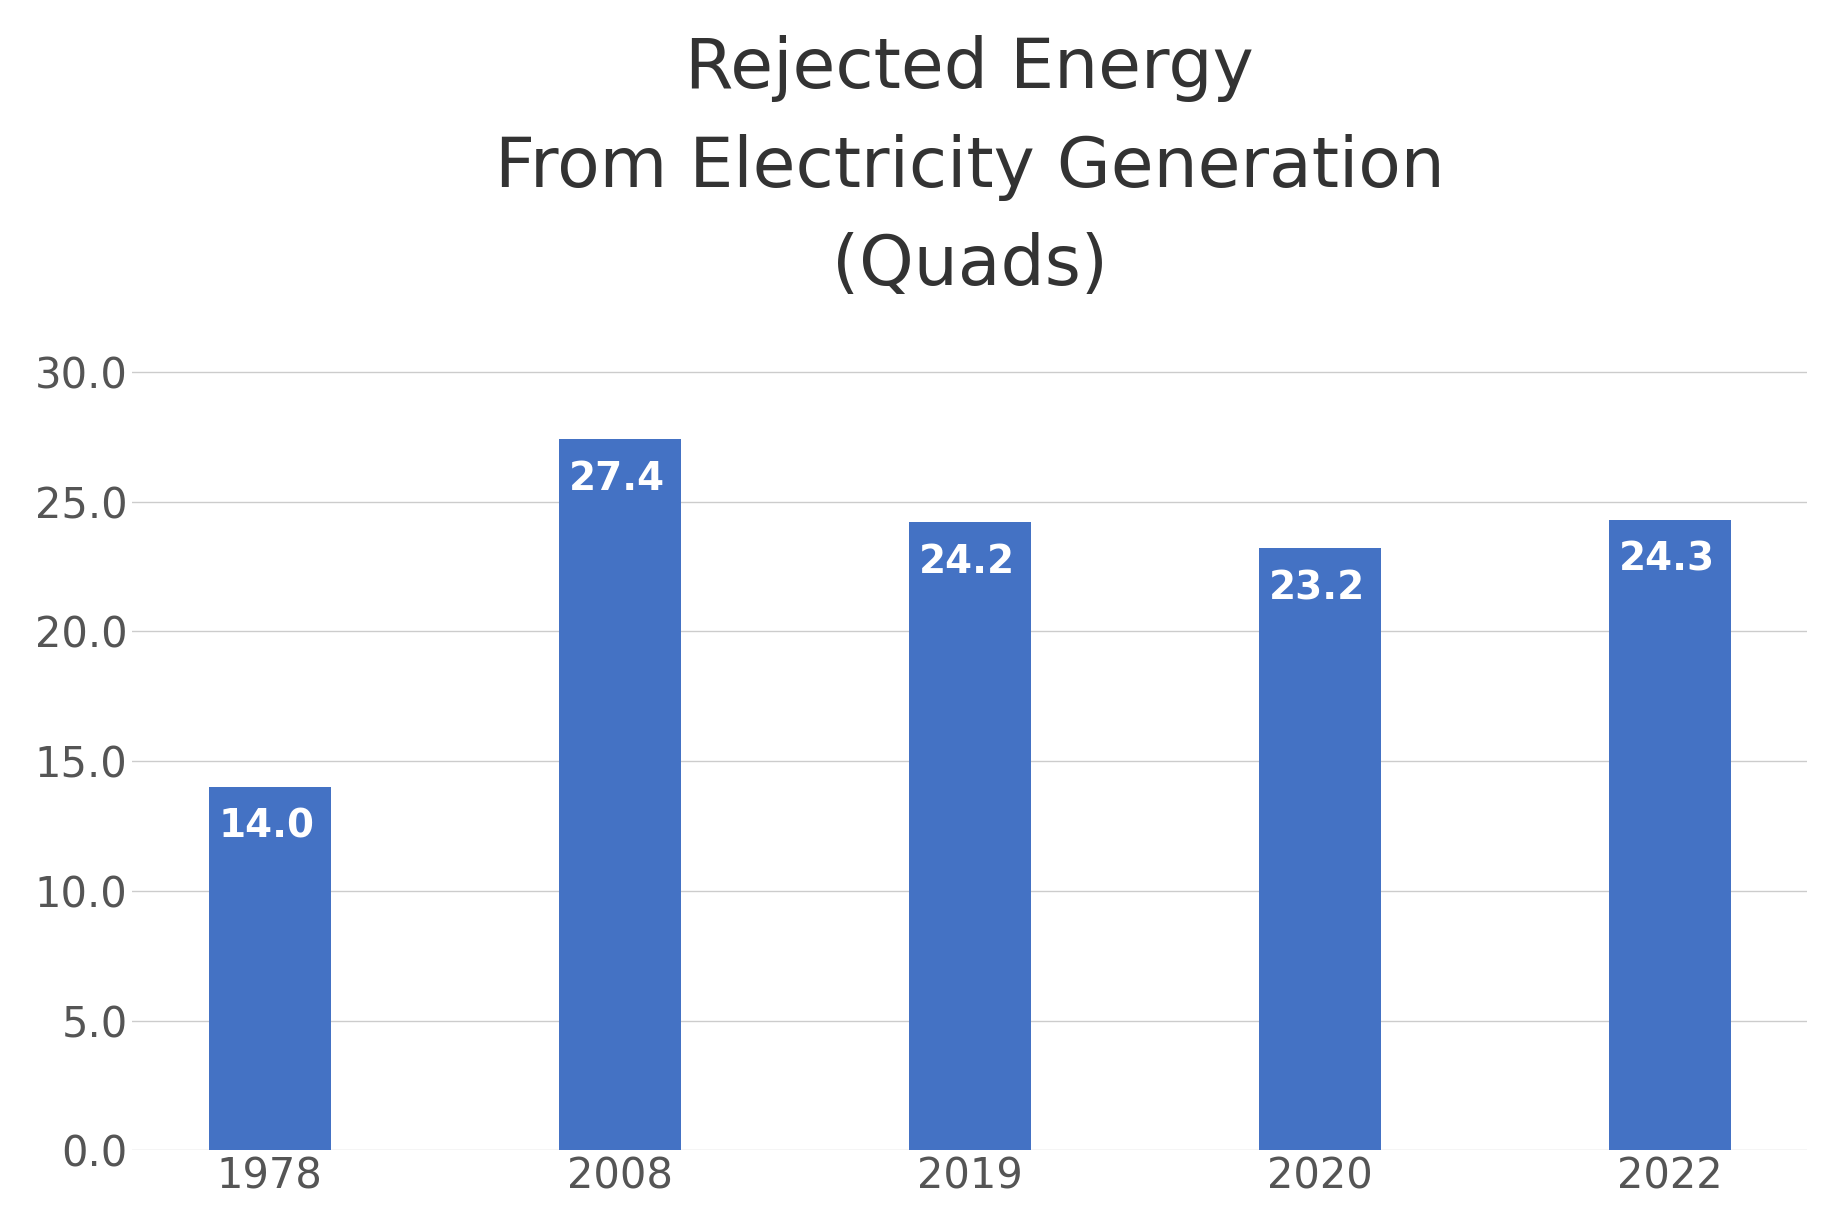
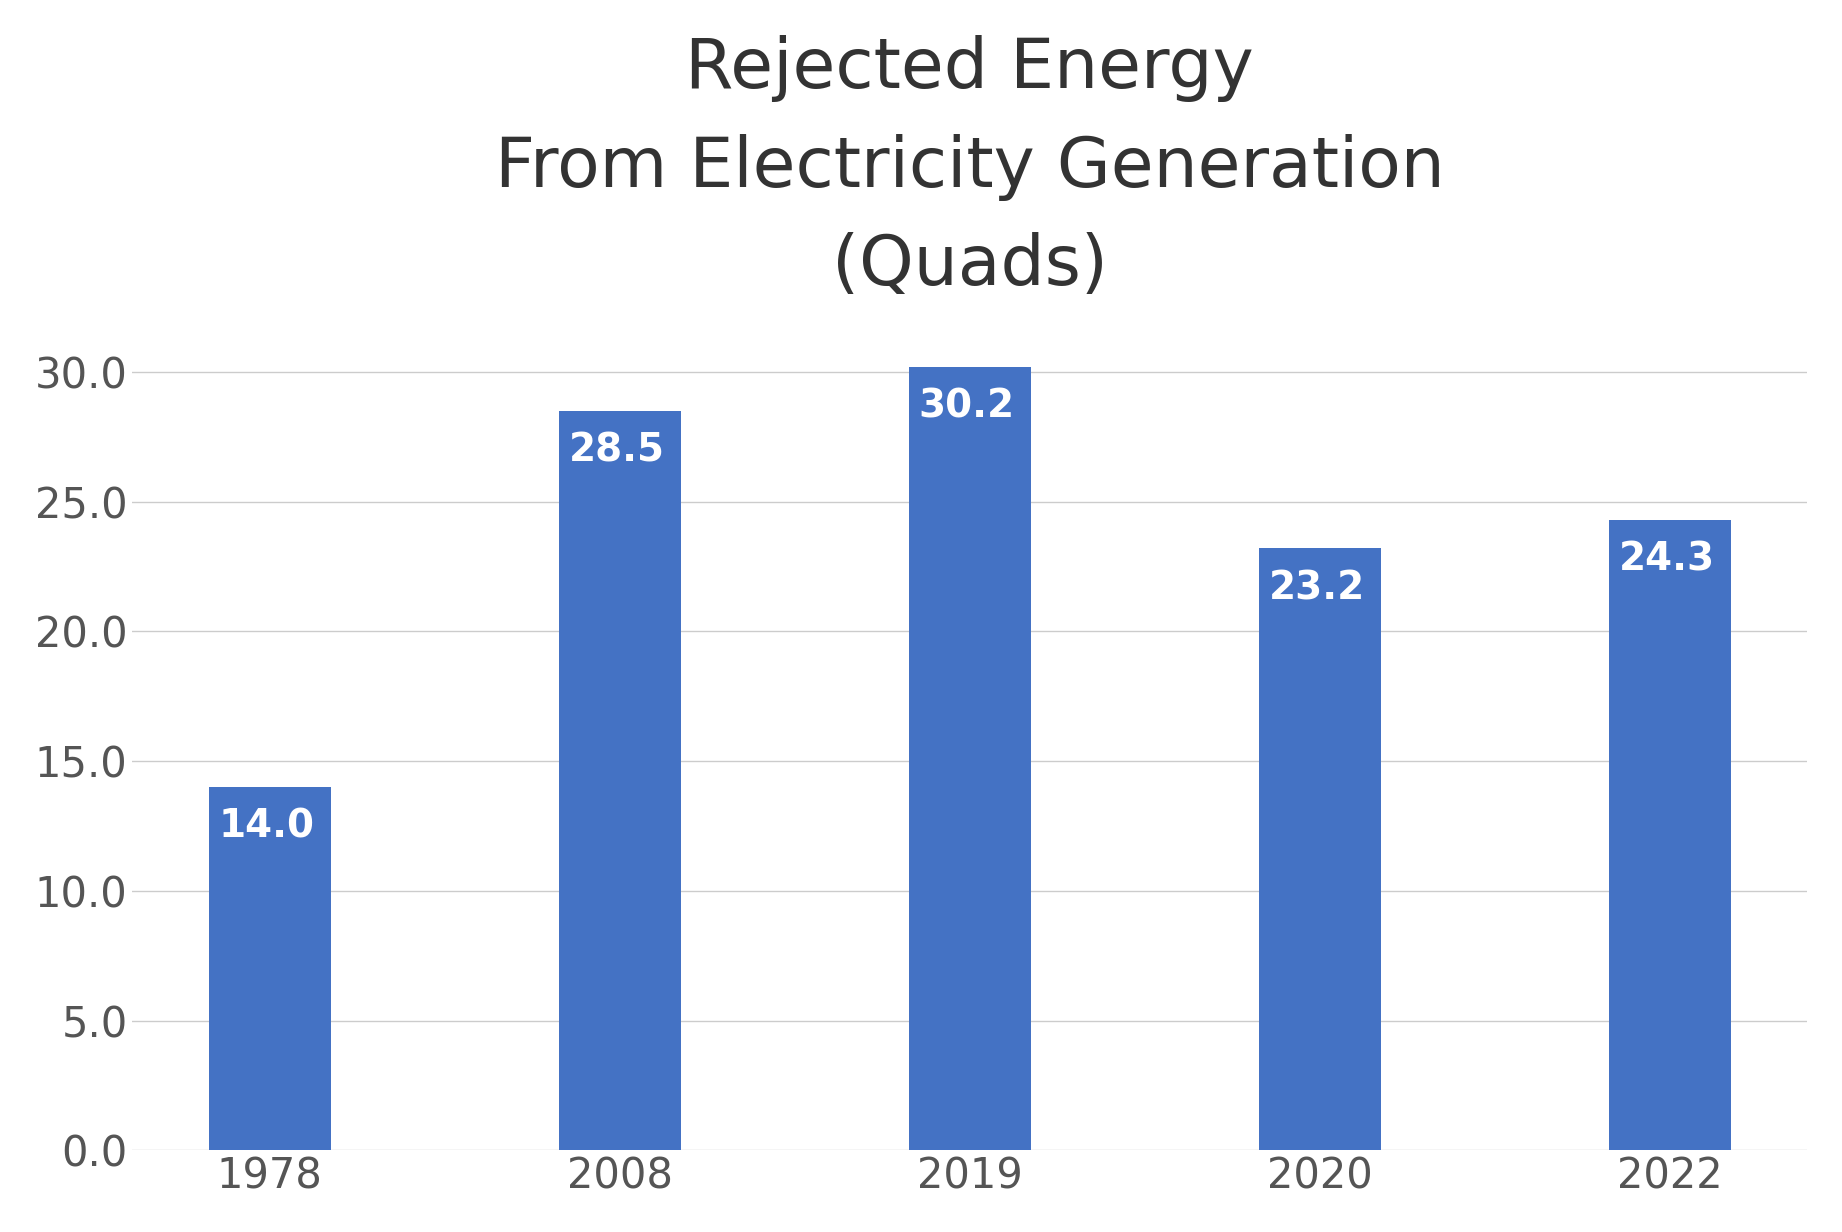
2008: 27.4 -> 28.5
2019: 24.2 -> 30.2
